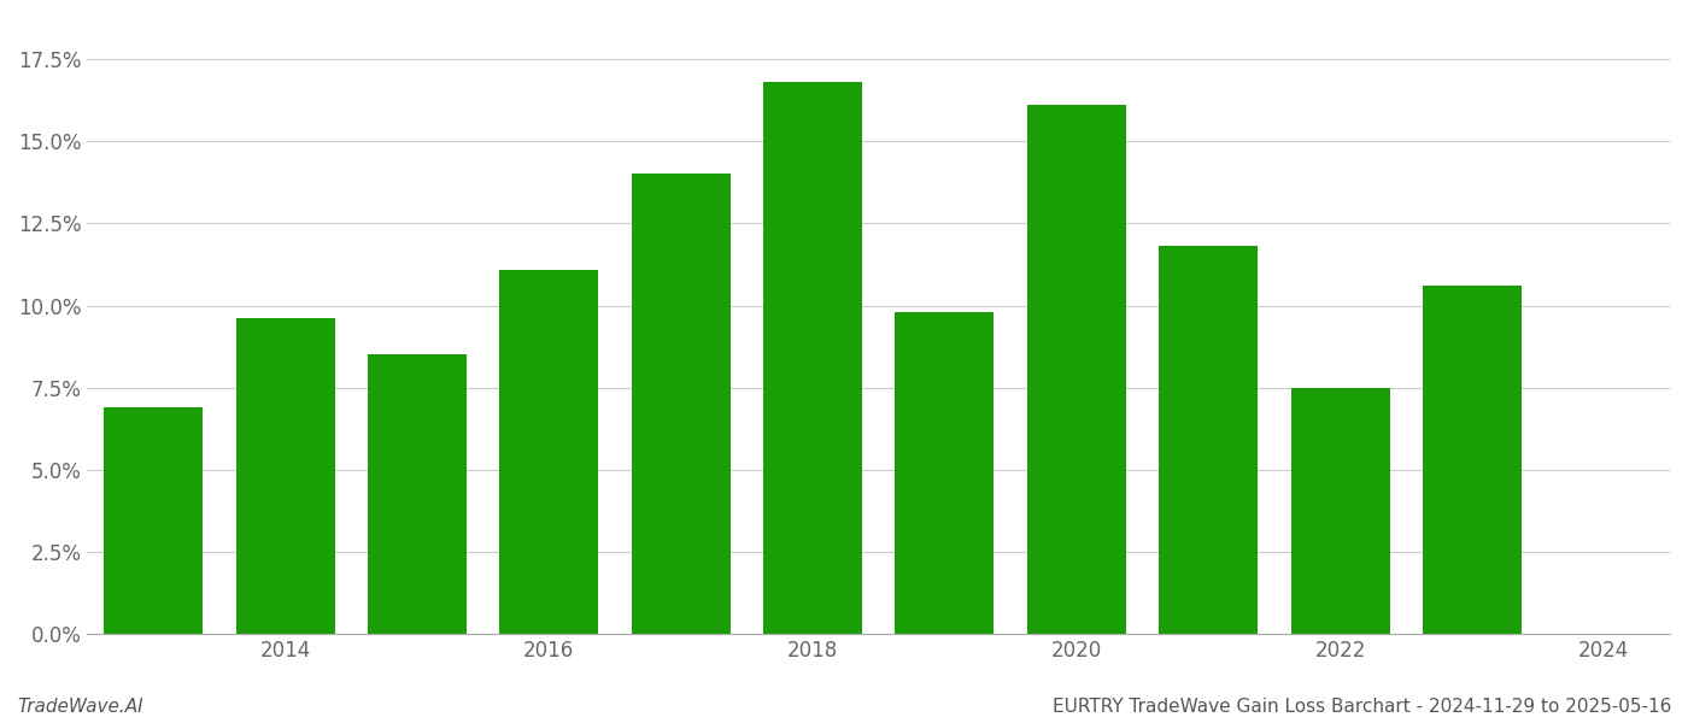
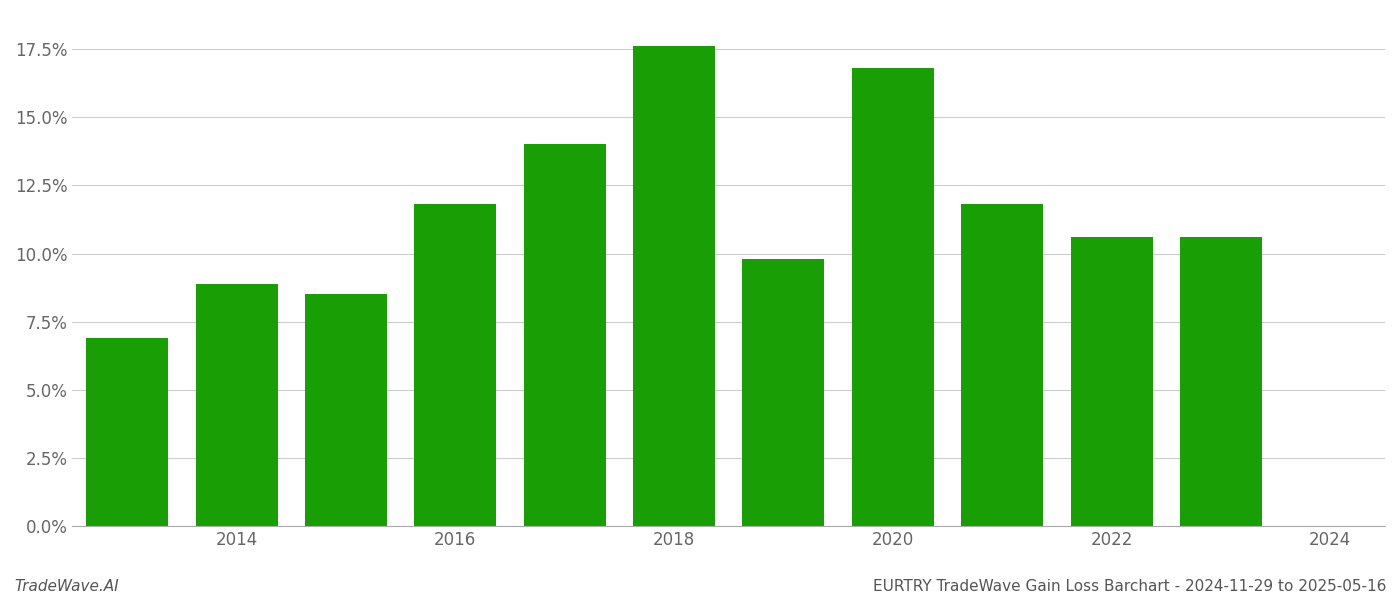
2014: 9.6% -> 8.9%
2016: 11.1% -> 11.8%
2018: 16.8% -> 17.6%
2020: 16.1% -> 16.8%
2022: 7.5% -> 10.6%
